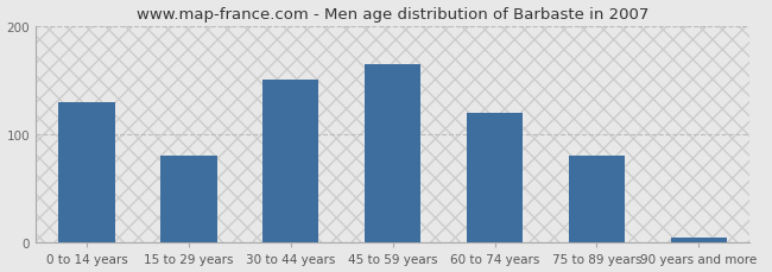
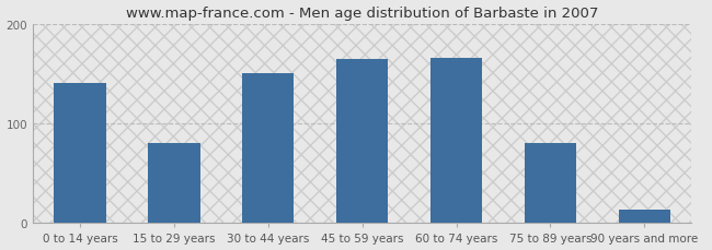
0 to 14 years: 130 -> 140
60 to 74 years: 120 -> 166
90 years and more: 5 -> 14
